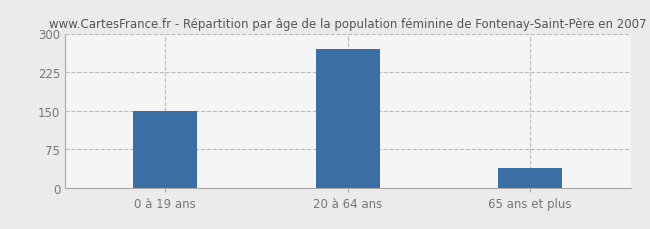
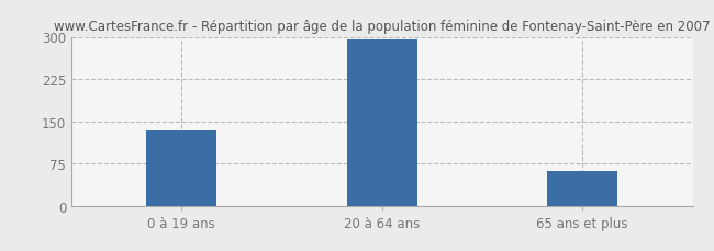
0 à 19 ans: 150 -> 133
20 à 64 ans: 270 -> 296
65 ans et plus: 38 -> 62
